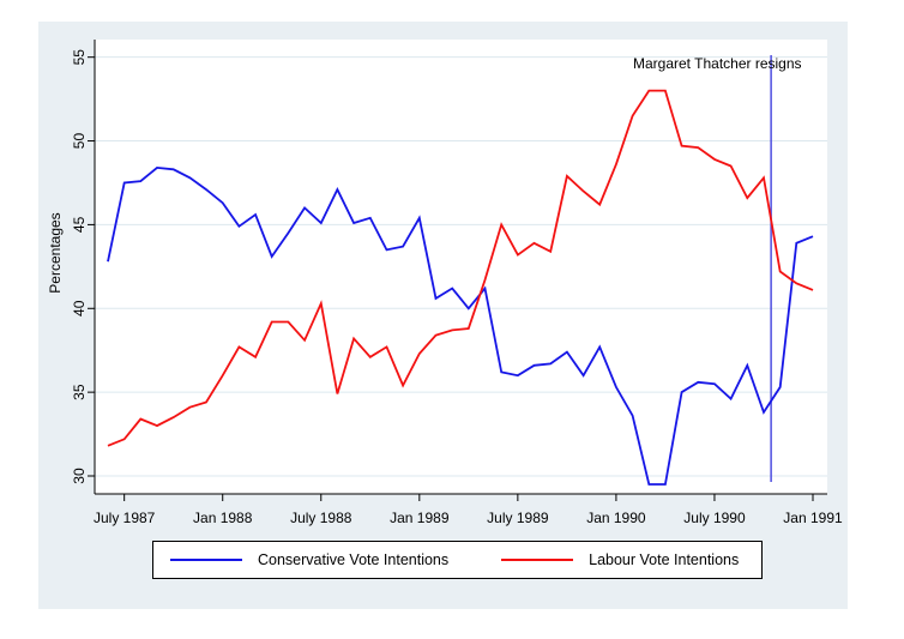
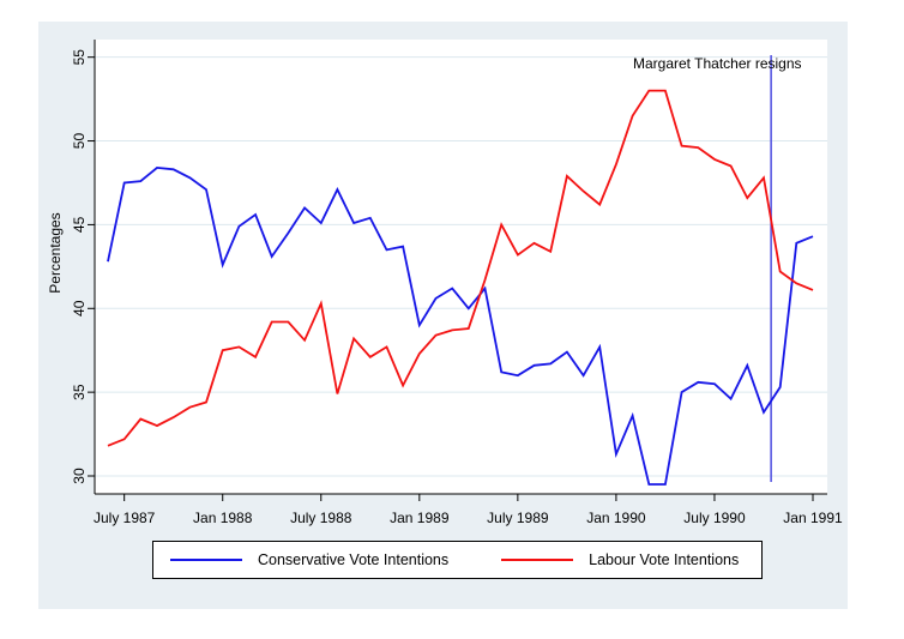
Conservative Vote Intentions/Jan 1988: 46.3 -> 42.6
Labour Vote Intentions/Jan 1988: 36.0 -> 37.5
Conservative Vote Intentions/Jan 1989: 45.4 -> 39.0
Conservative Vote Intentions/Jan 1990: 35.3 -> 31.3
